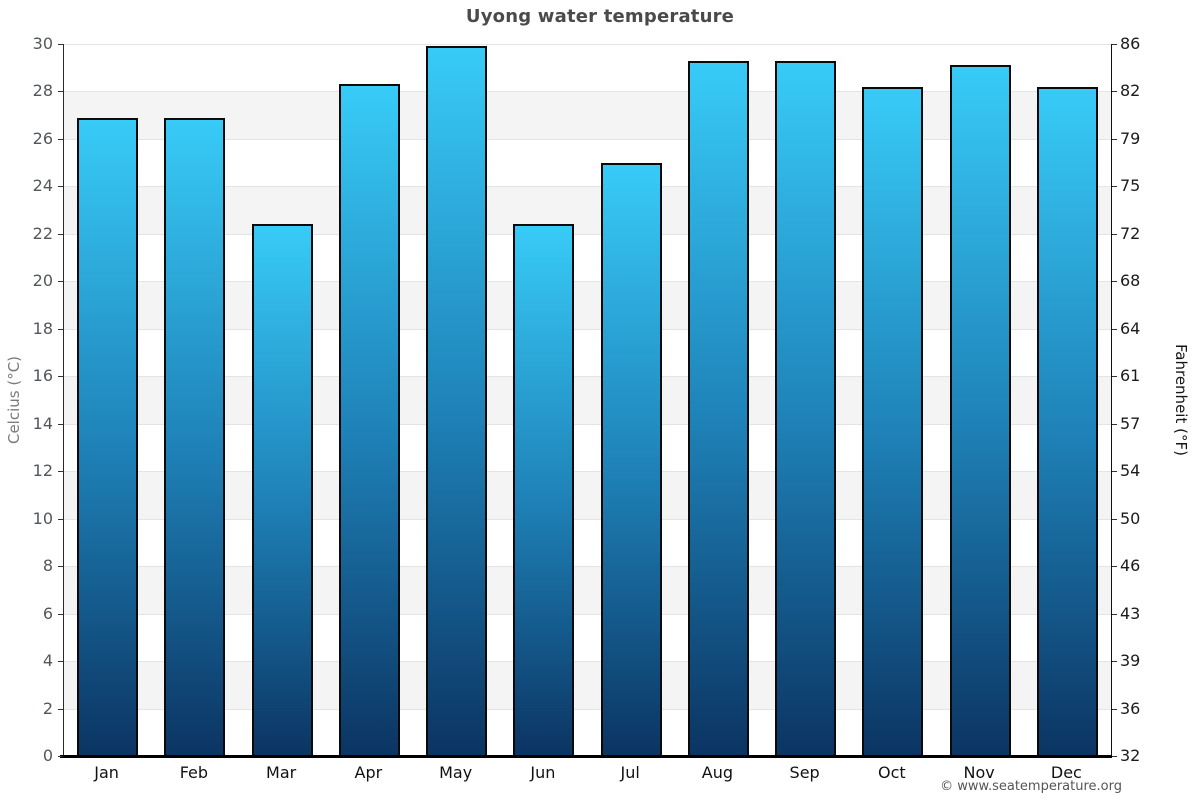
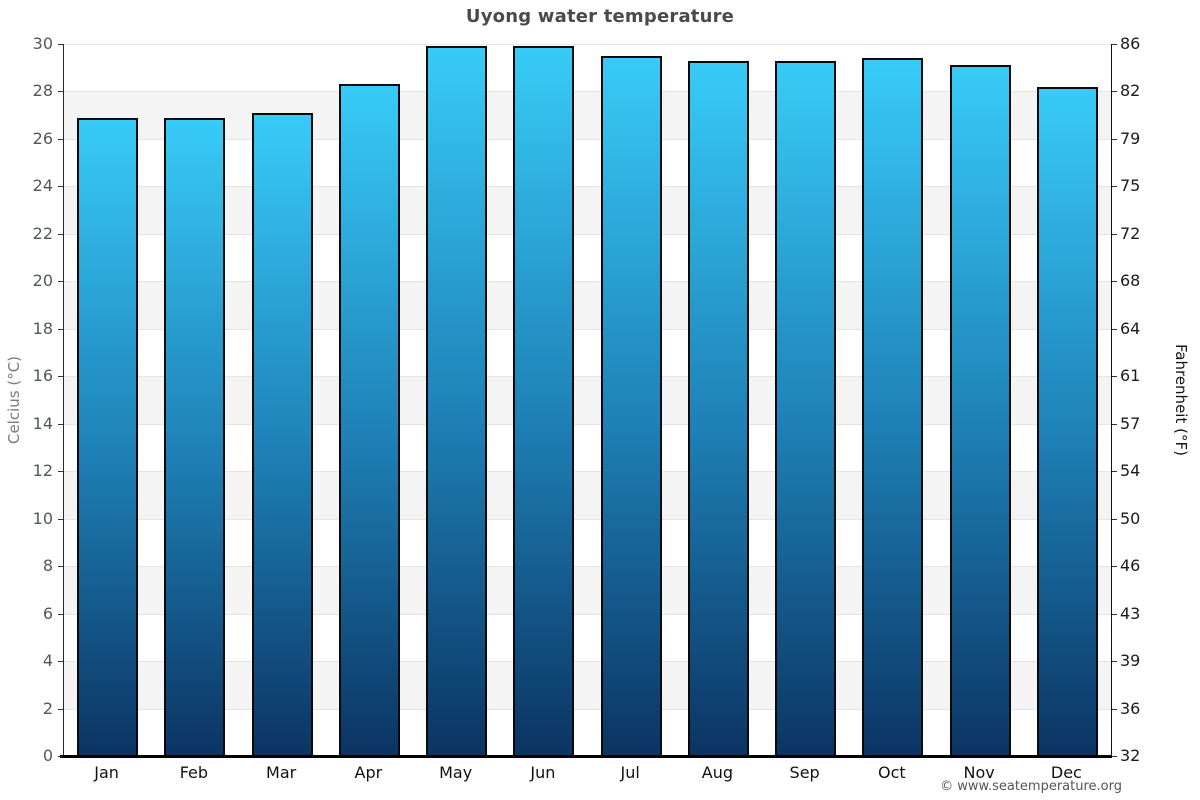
Mar: 22.4 -> 27.1
Jun: 22.4 -> 29.9
Jul: 25.0 -> 29.5
Oct: 28.2 -> 29.4
